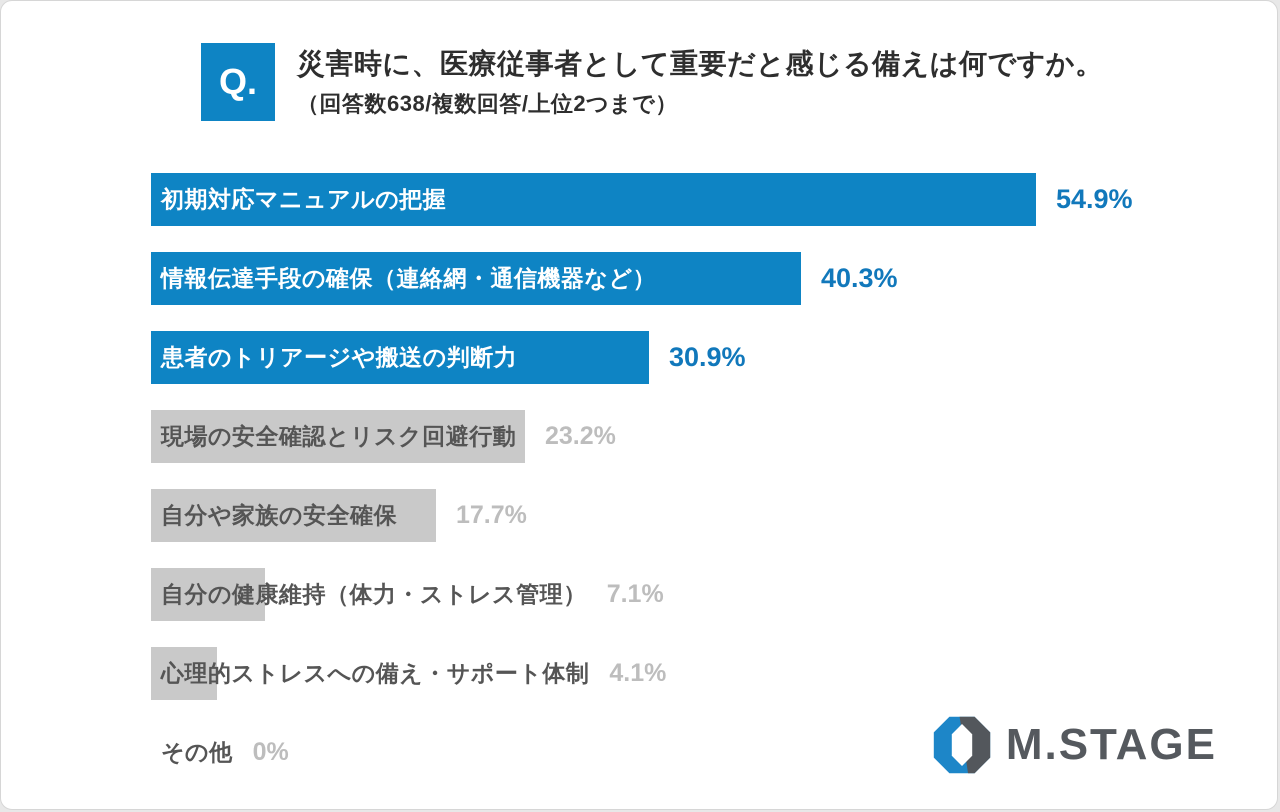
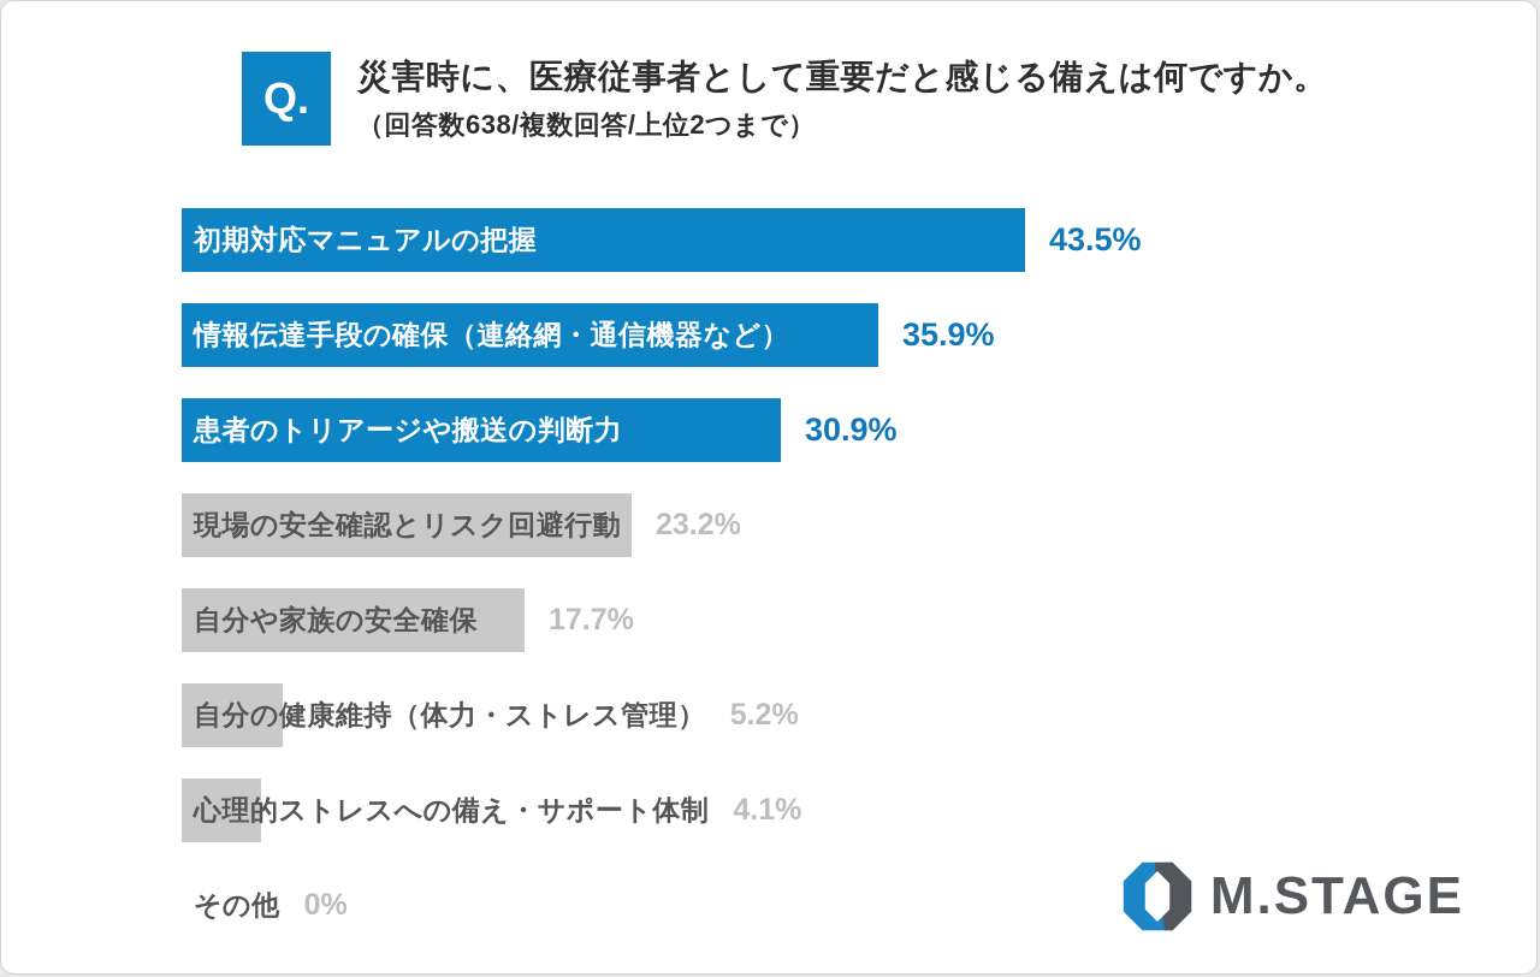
初期対応マニュアルの把握: 54.9% -> 43.5%
情報伝達手段の確保（連絡網・通信機器など）: 40.3% -> 35.9%
自分の健康維持（体力・ストレス管理）: 7.1% -> 5.2%
